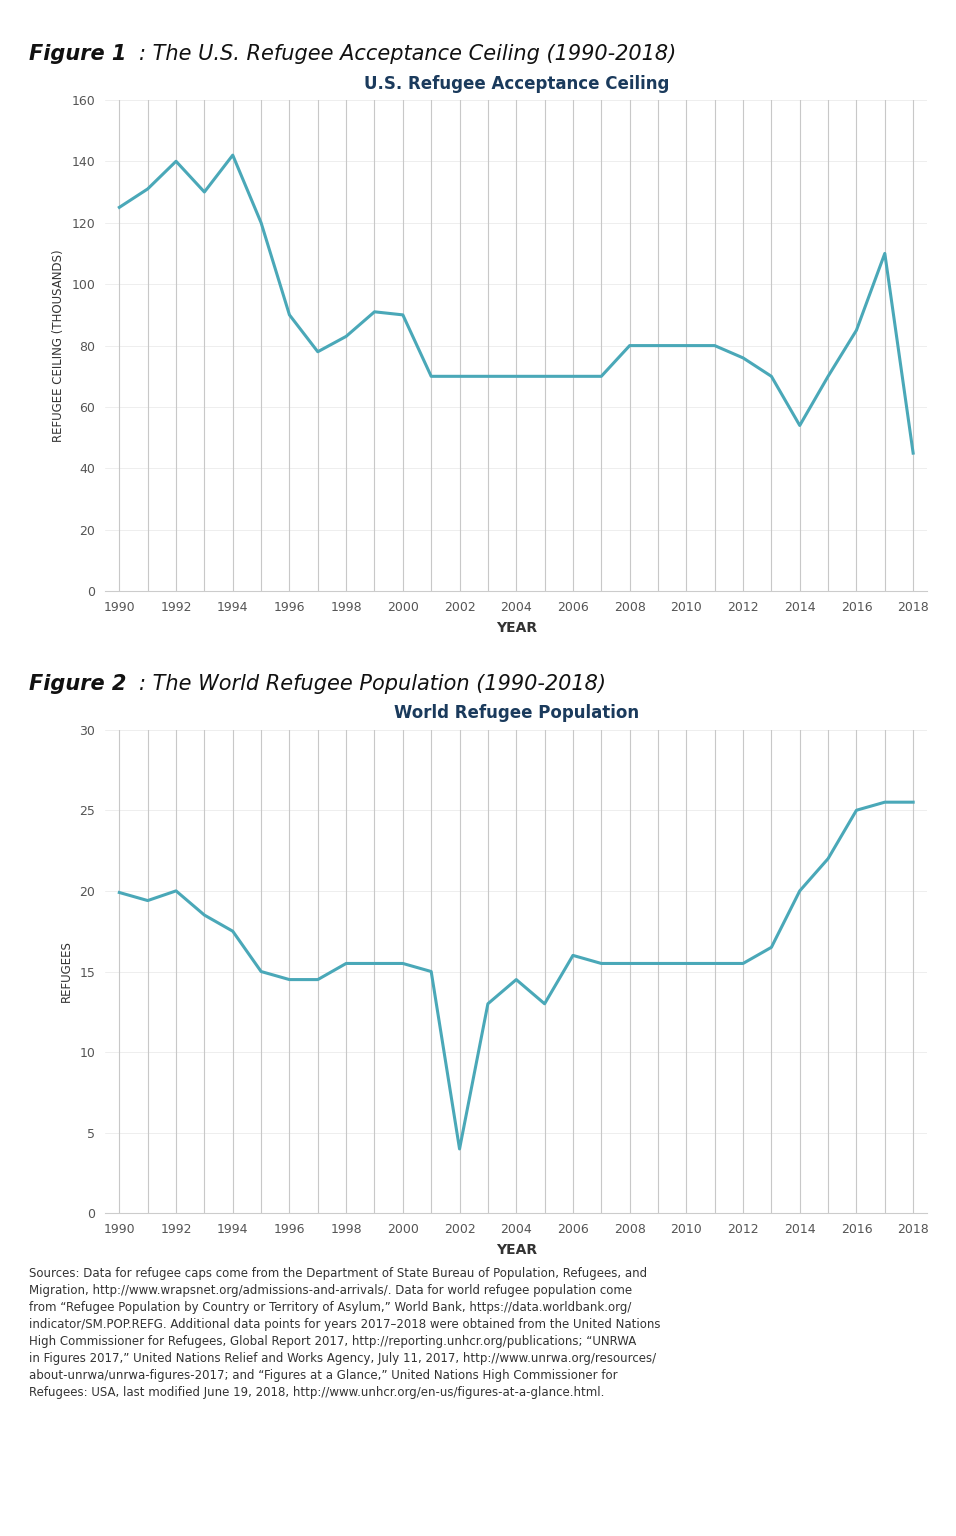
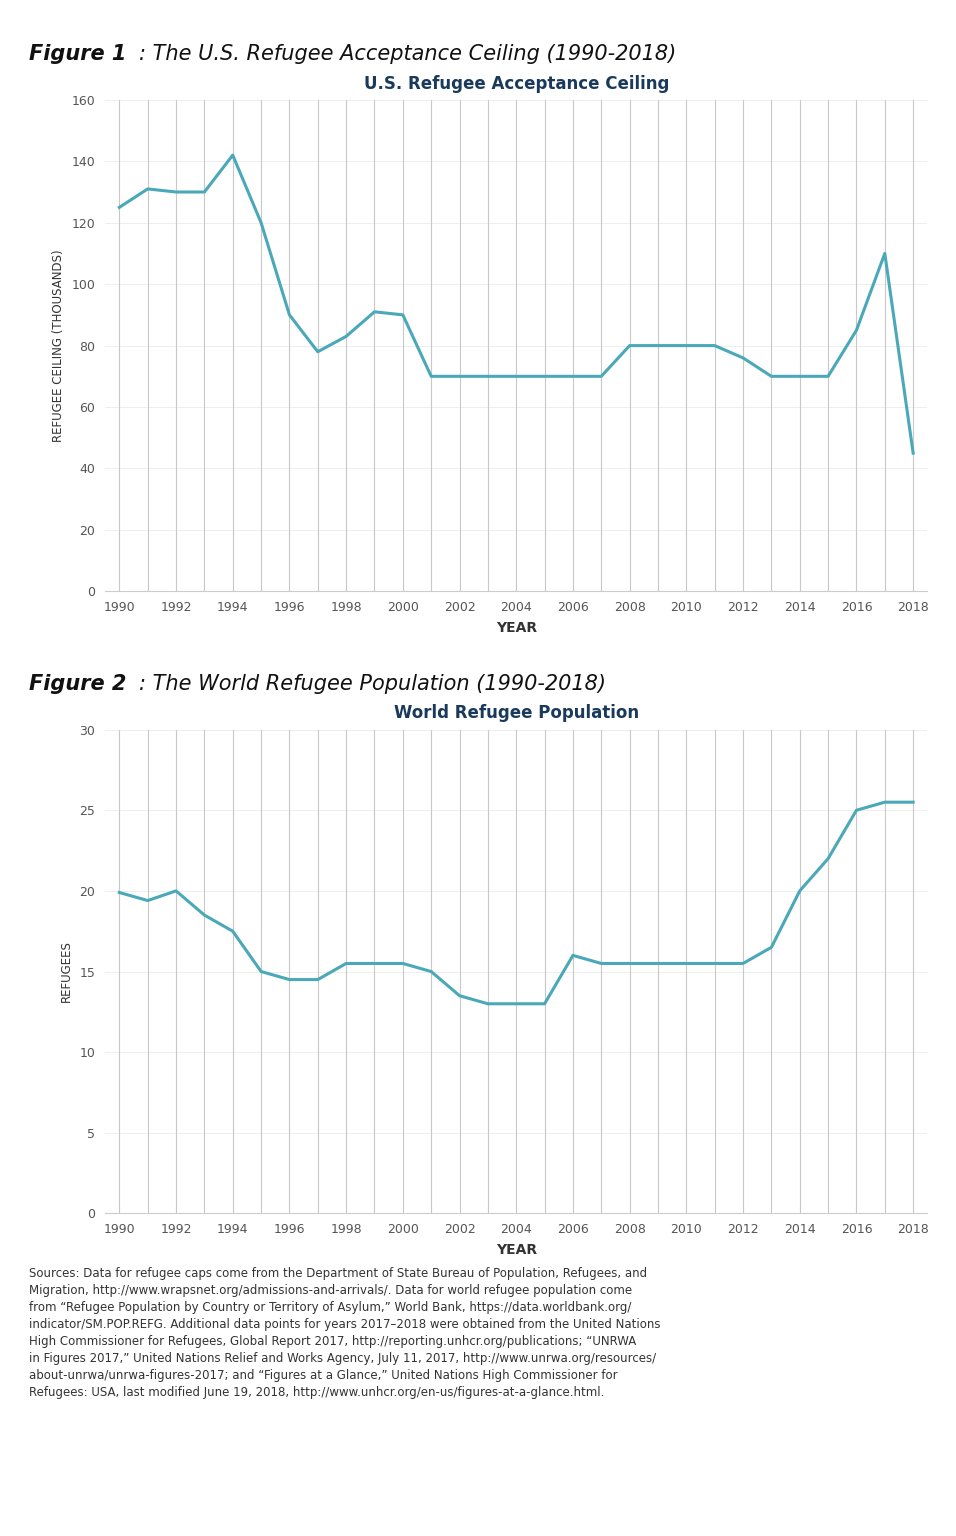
U.S. Refugee Acceptance Ceiling/1992: 140 -> 130
U.S. Refugee Acceptance Ceiling/2014: 54 -> 70
World Refugee Population/2002: 4.0 -> 13.5
World Refugee Population/2004: 14.5 -> 13.0
